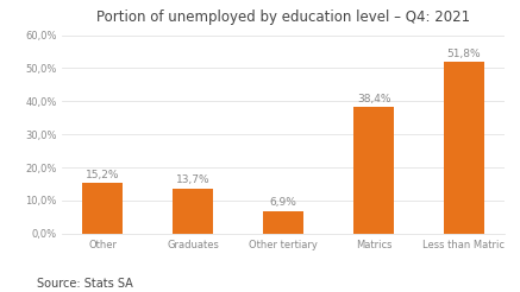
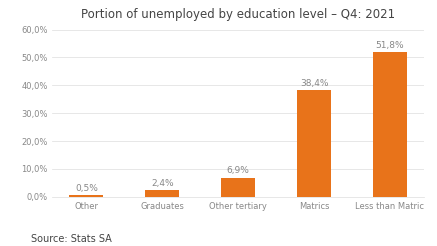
Other: 15,2% -> 0,5%
Graduates: 13,7% -> 2,4%
